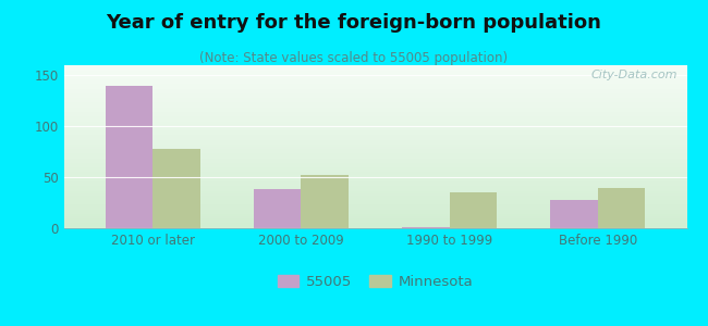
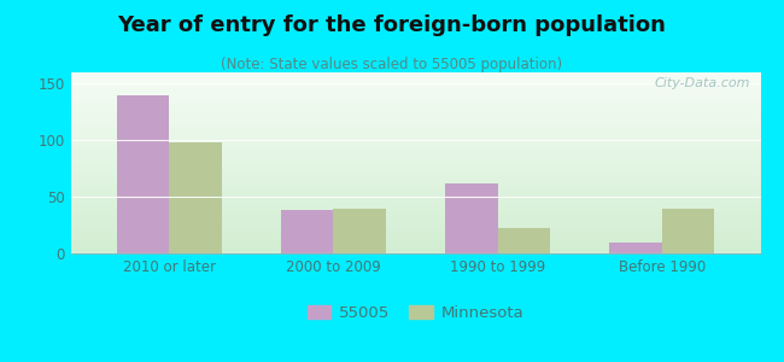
Minnesota/2010 or later: 78 -> 98
Minnesota/2000 to 2009: 52 -> 40
55005/1990 to 1999: 1 -> 62
Minnesota/1990 to 1999: 35 -> 22
55005/Before 1990: 28 -> 10
